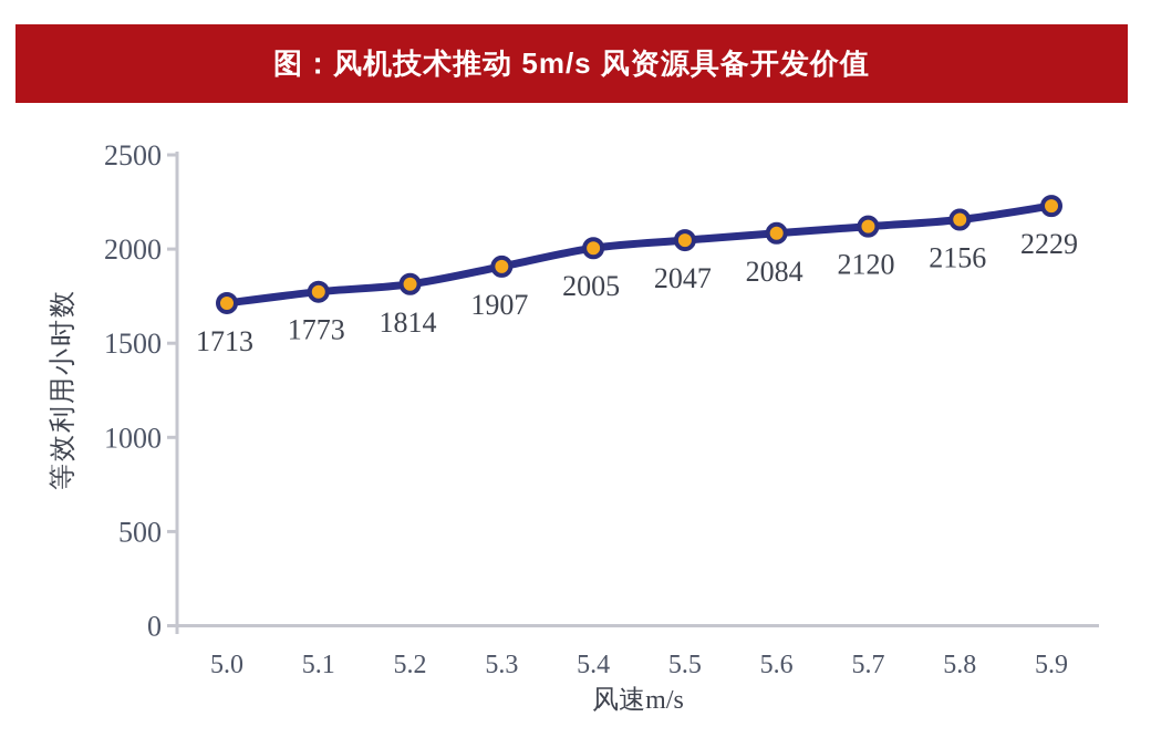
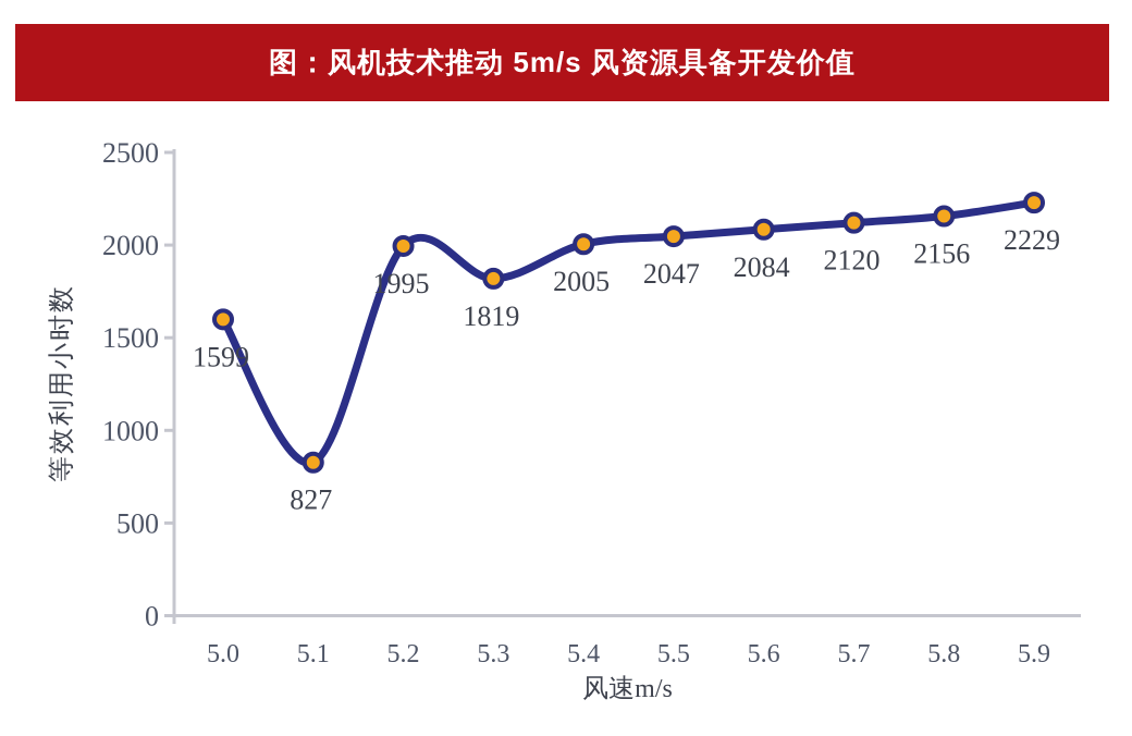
5.0: 1713 -> 1599
5.1: 1773 -> 827
5.2: 1814 -> 1995
5.3: 1907 -> 1819
